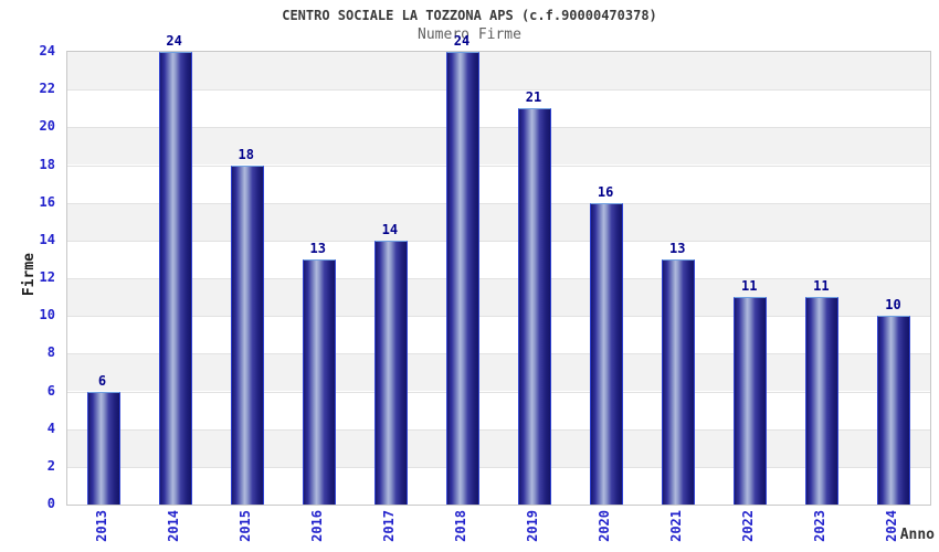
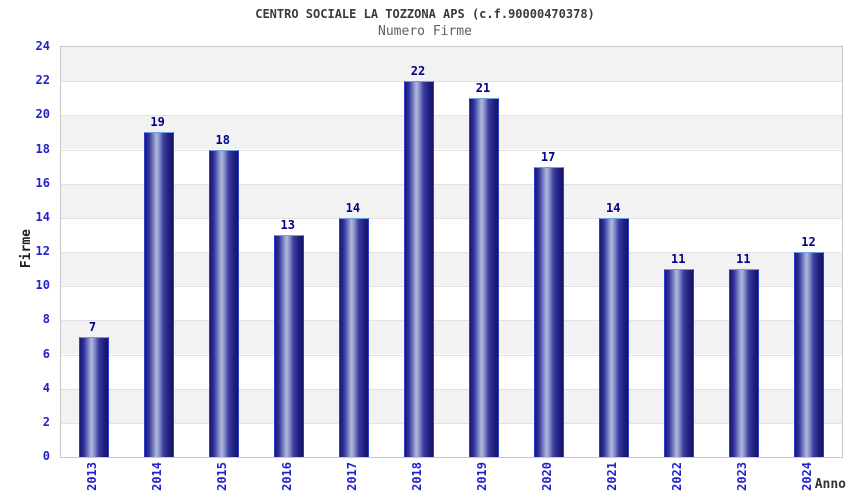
2013: 6 -> 7
2014: 24 -> 19
2018: 24 -> 22
2020: 16 -> 17
2021: 13 -> 14
2024: 10 -> 12
